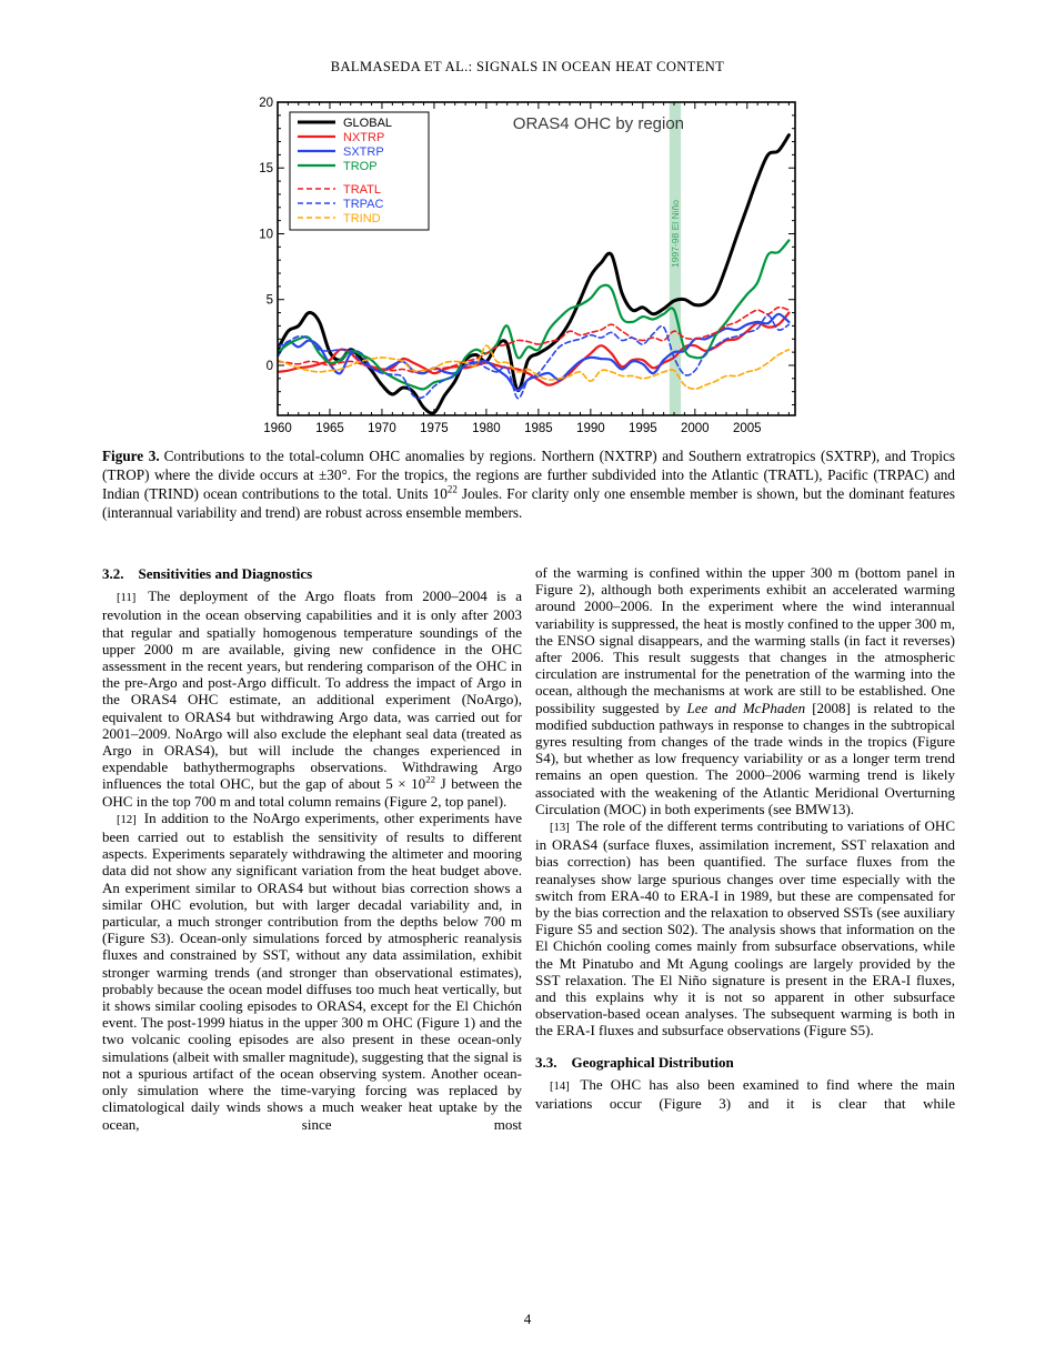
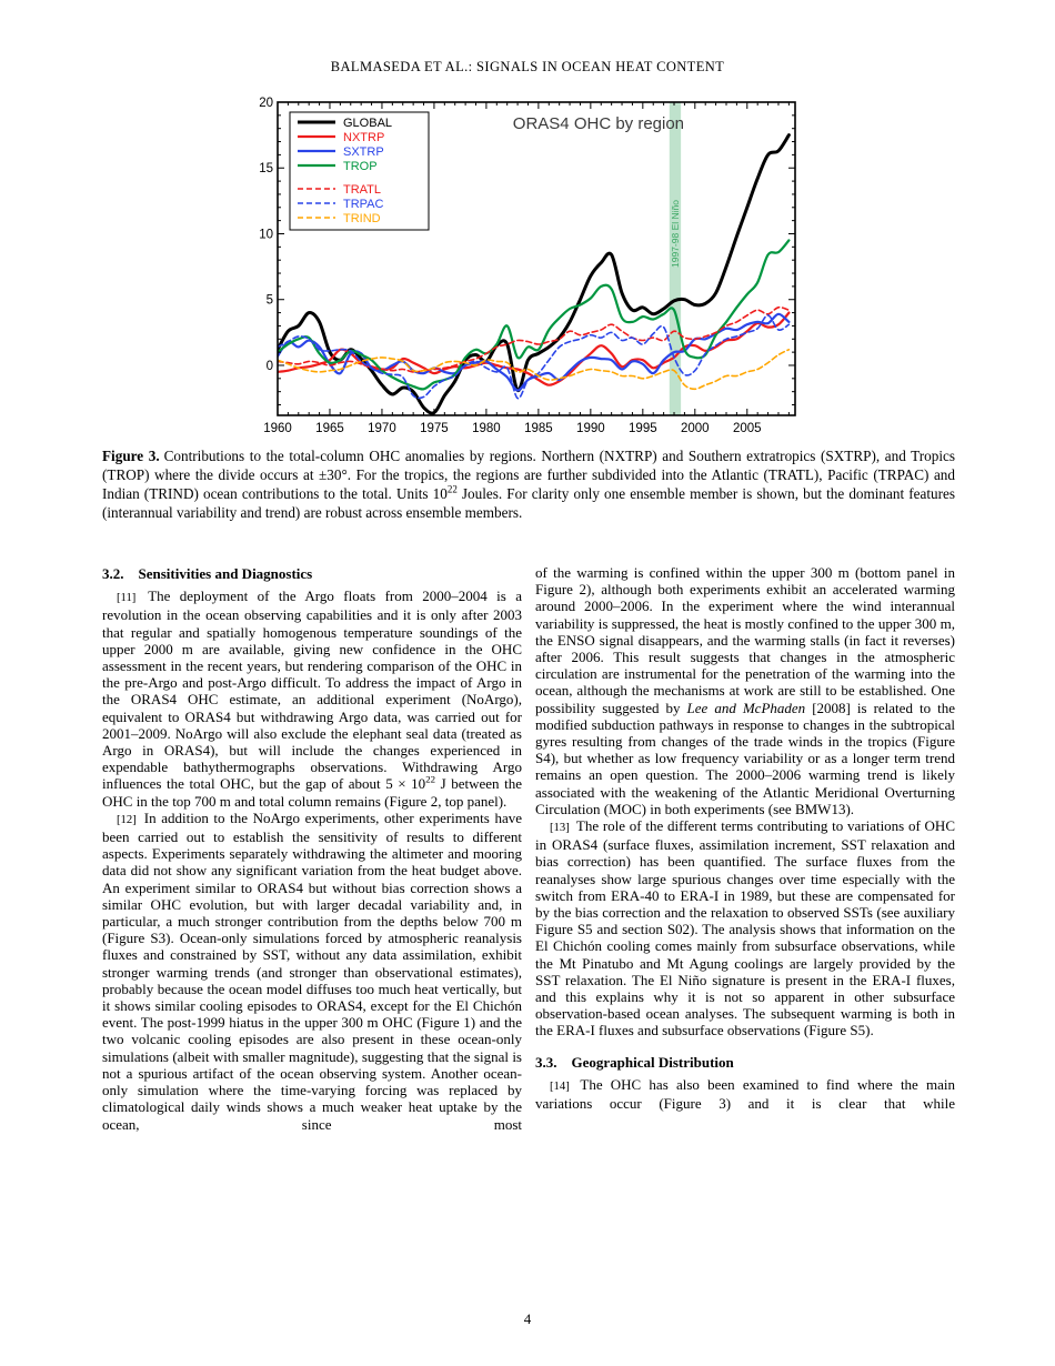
TRIND/1980: 1.5 -> 0.4
TRIND/1990: -1.2 -> -0.3
